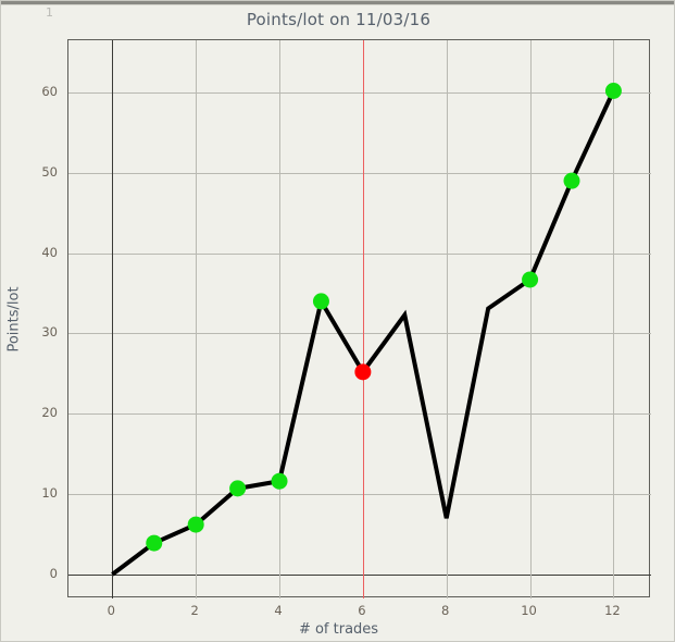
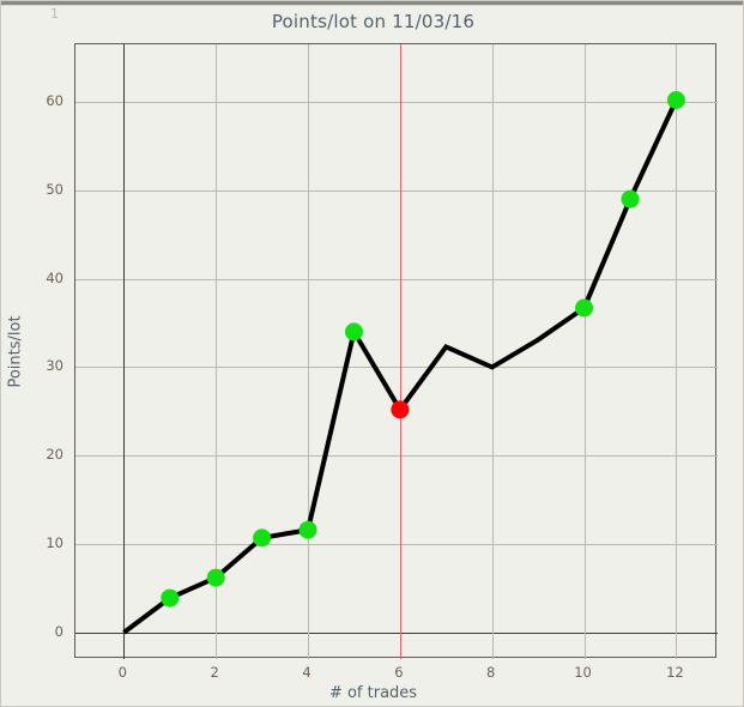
8: 7 -> 30
